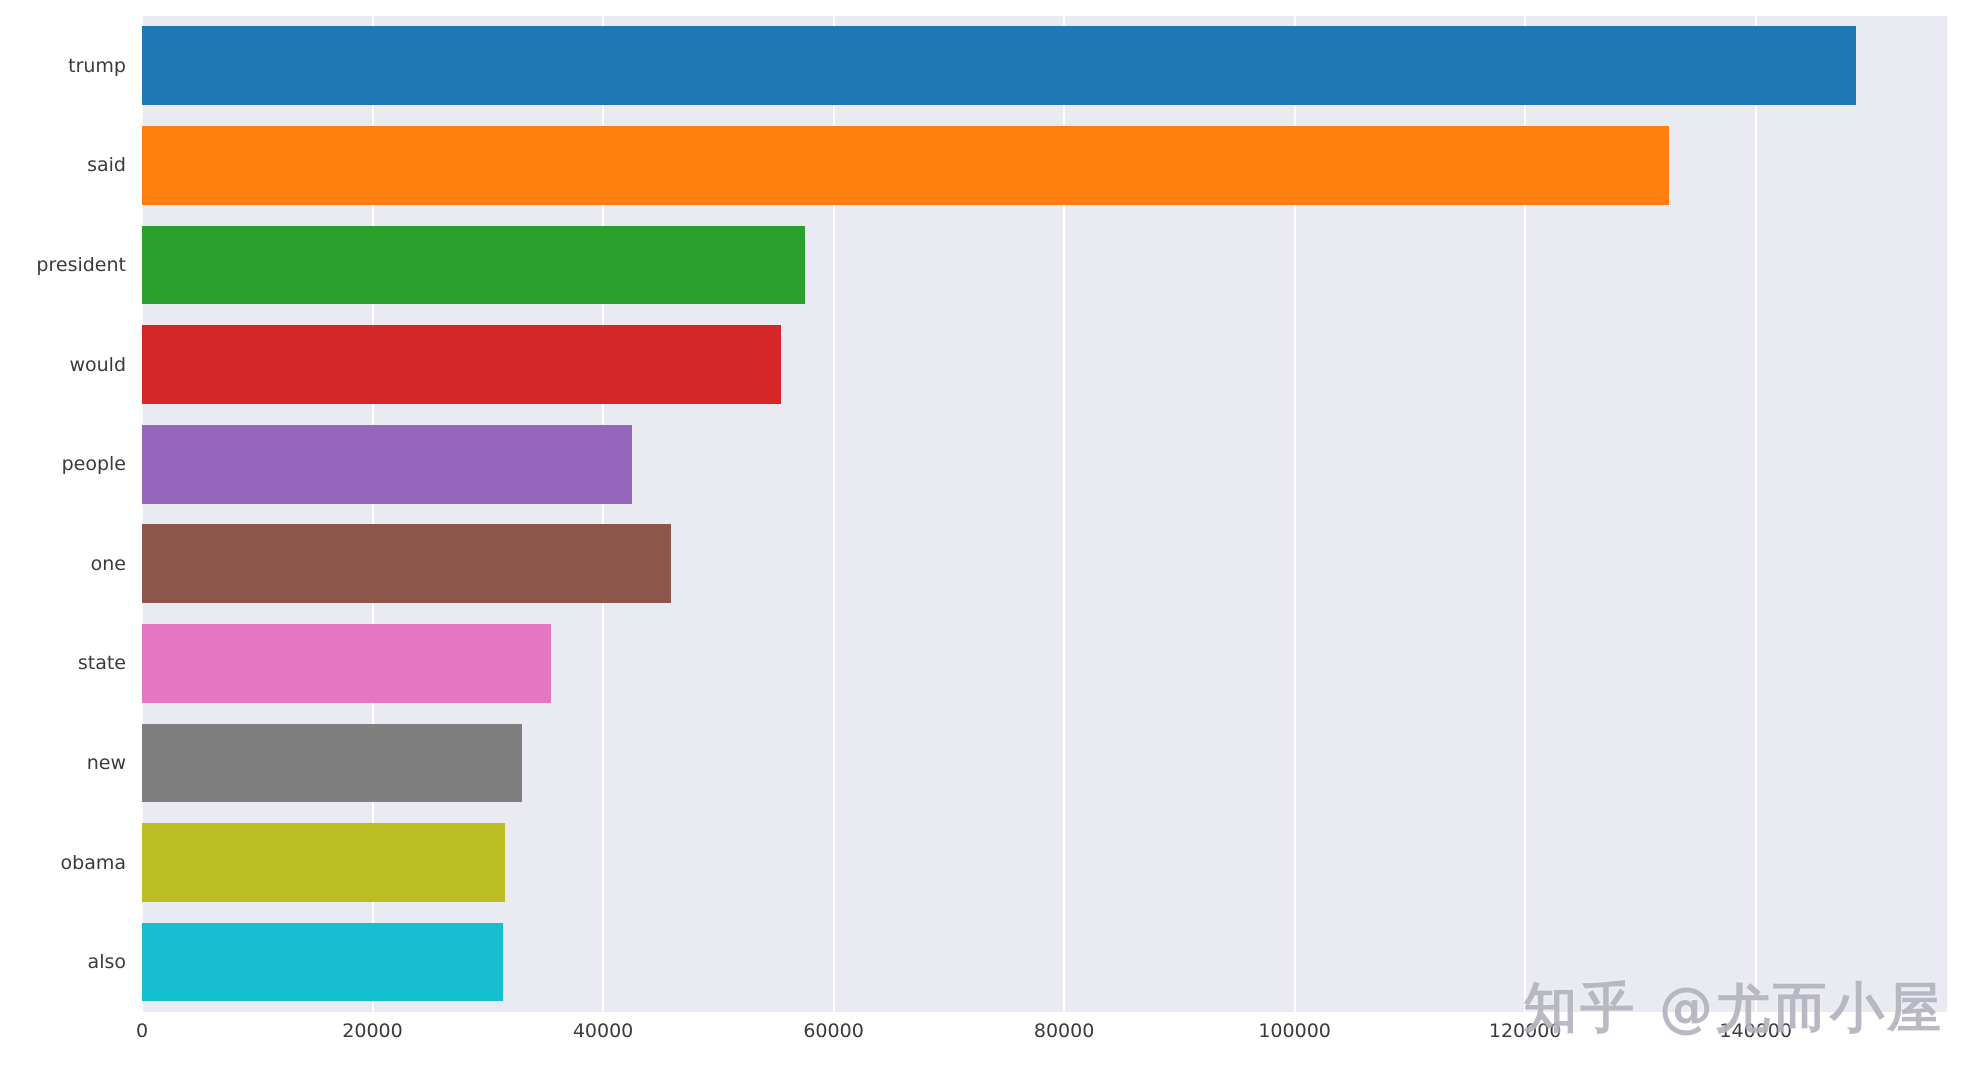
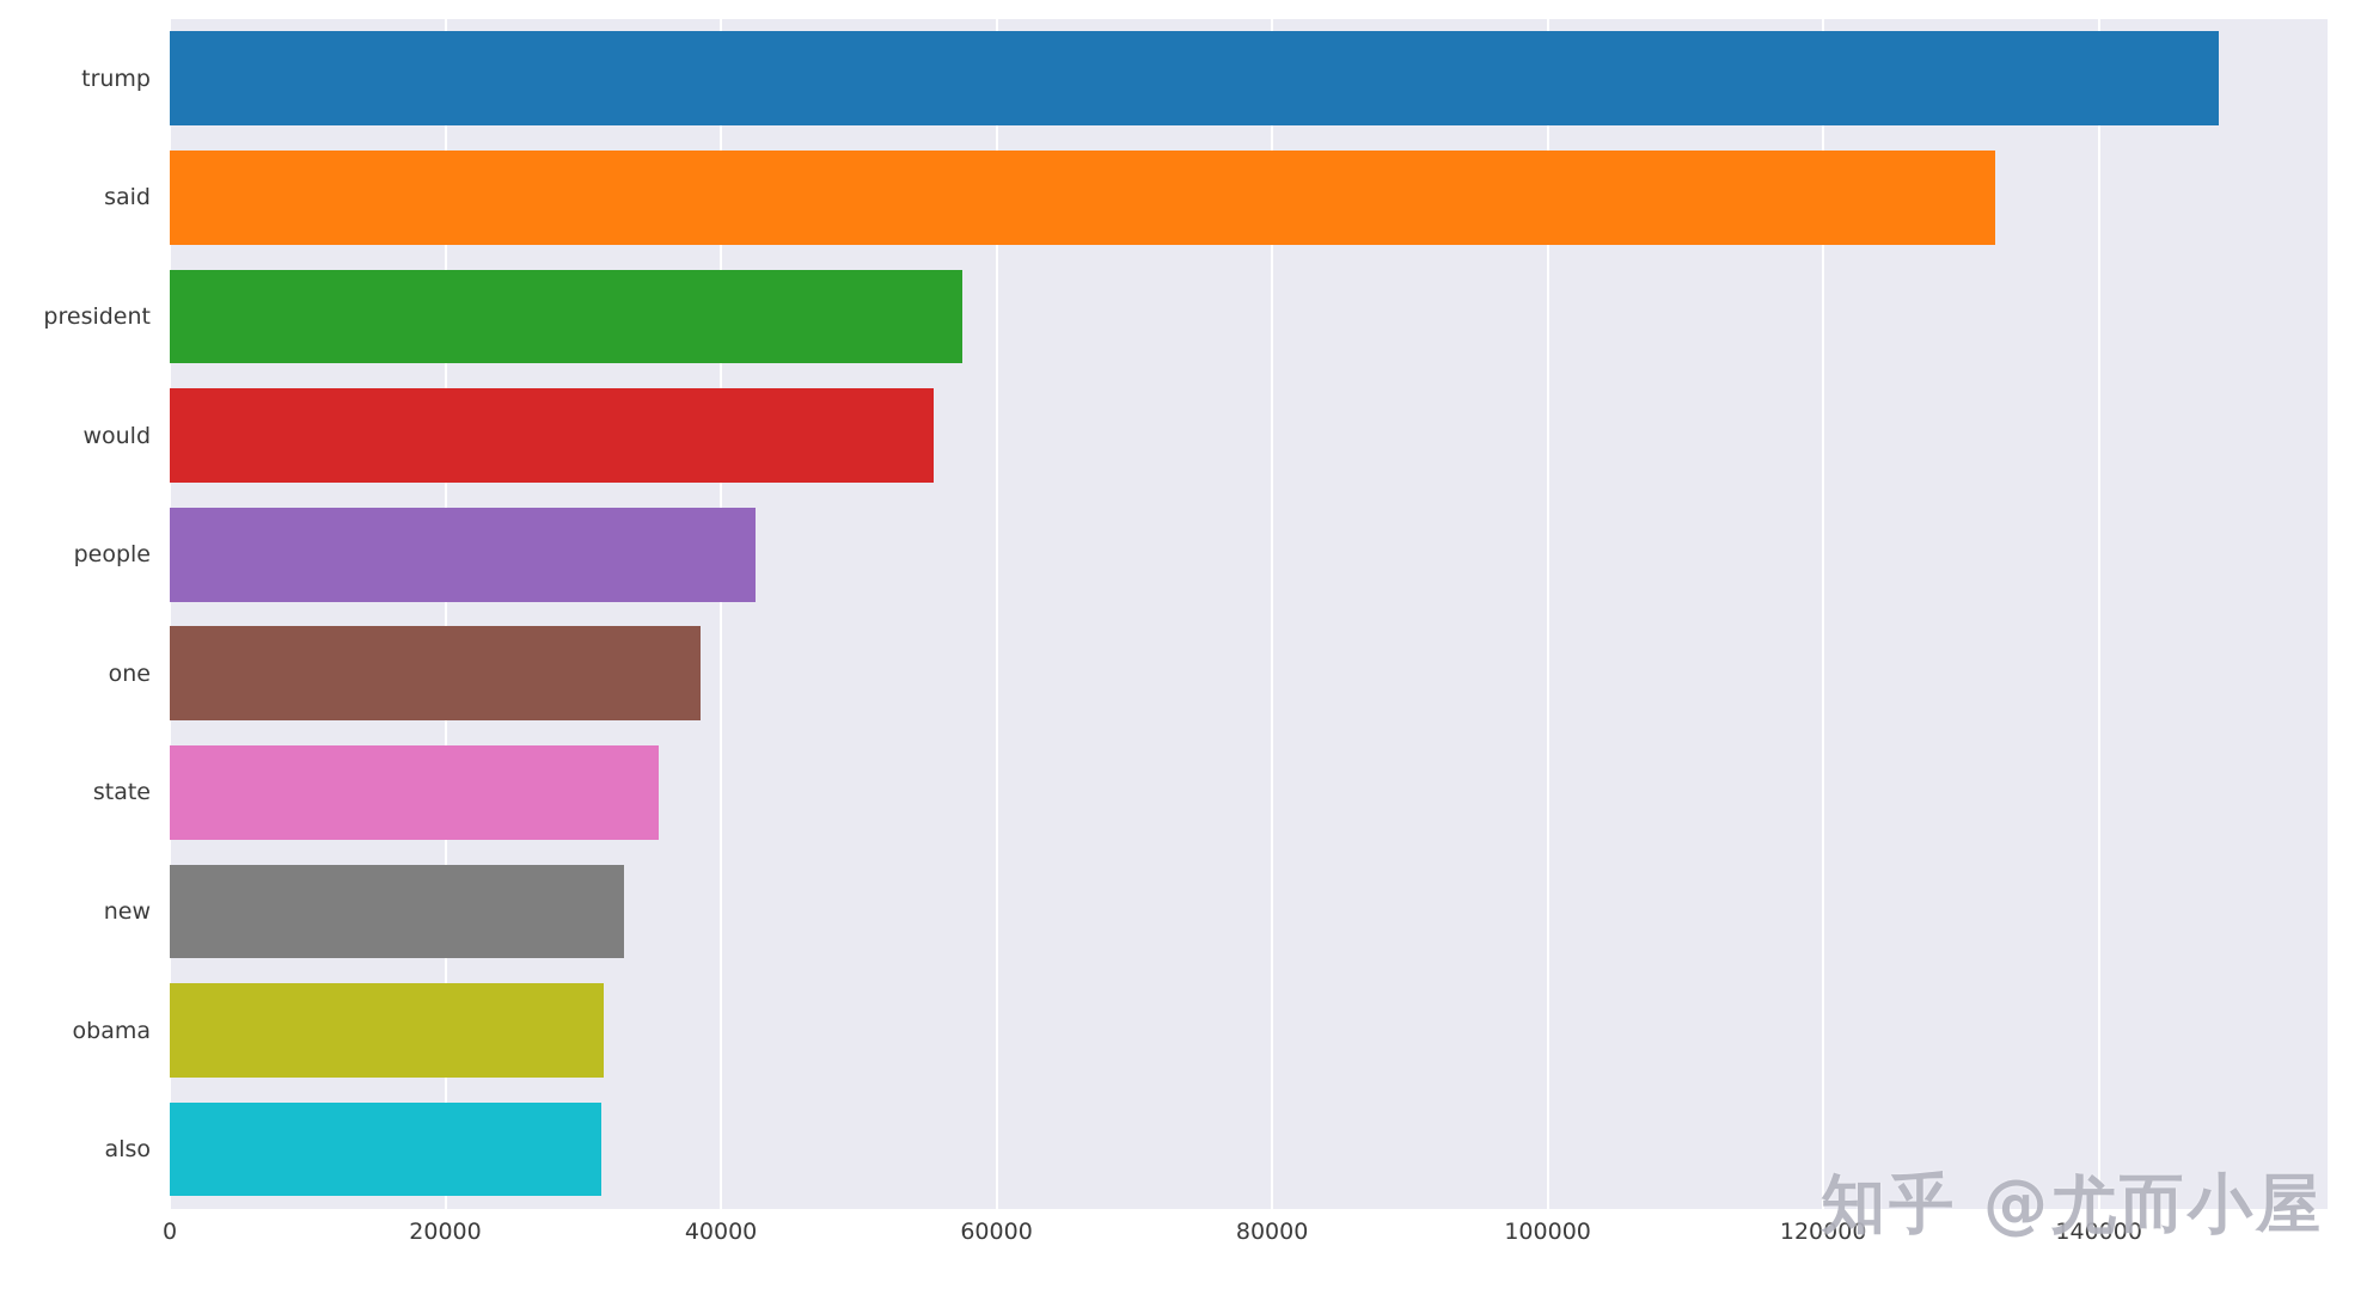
one: 45900 -> 38500
